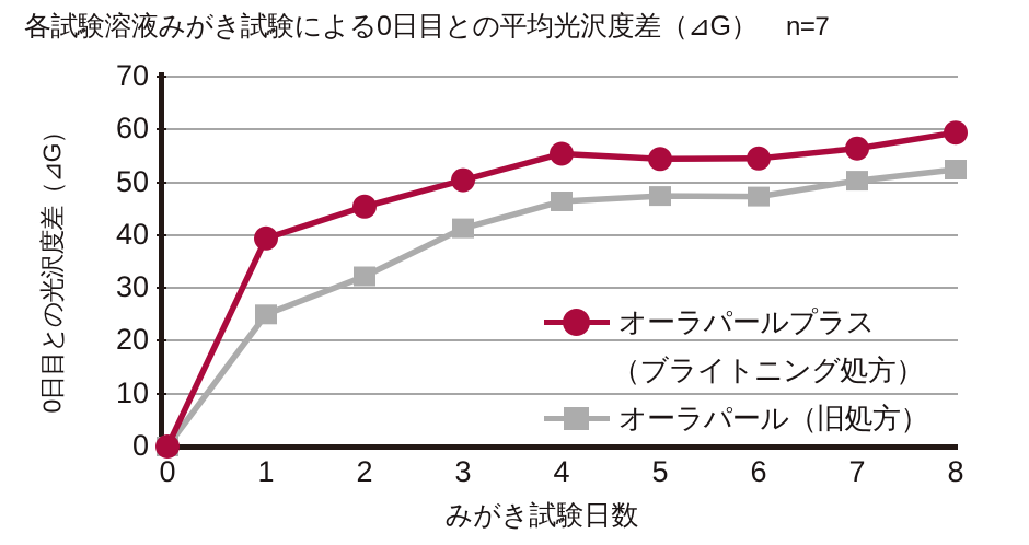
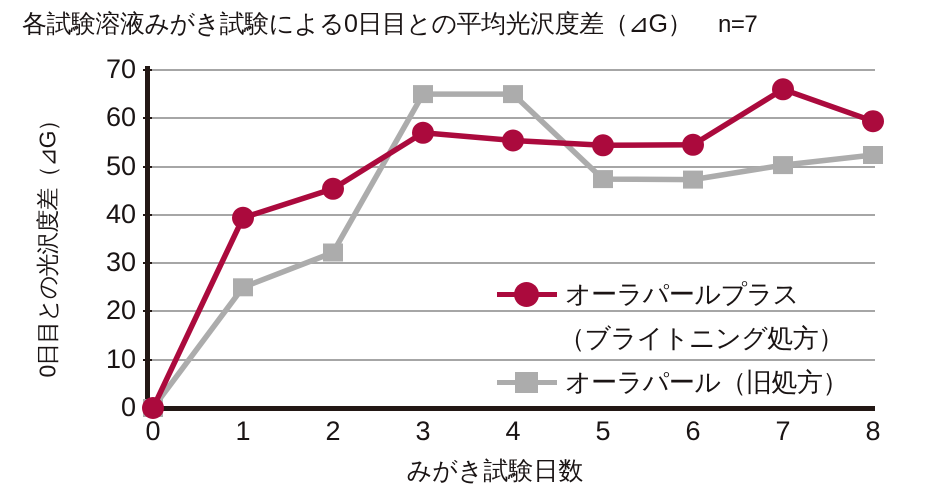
オーラパールプラス/3: 50 -> 57
オーラパール（旧処方）/3: 41 -> 65
オーラパール（旧処方）/4: 46 -> 65
オーラパールプラス/7: 56 -> 66
